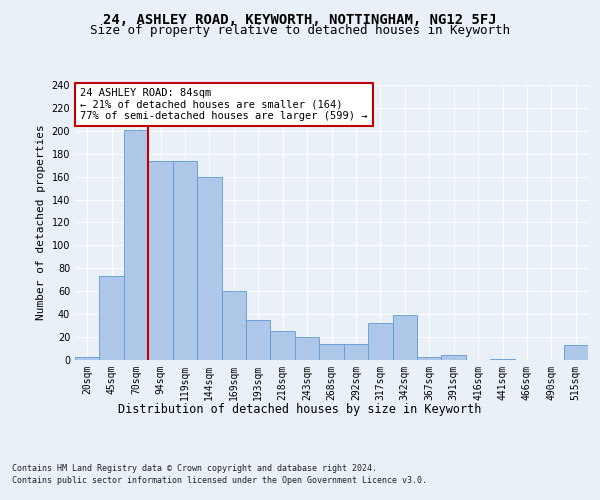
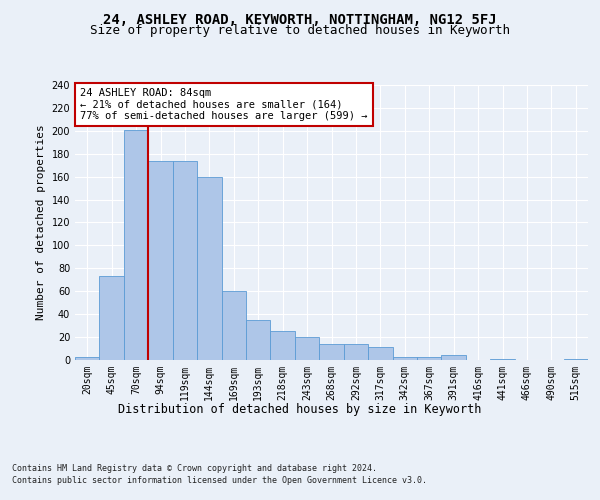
317sqm: 32 -> 11
342sqm: 39 -> 3
515sqm: 13 -> 1
